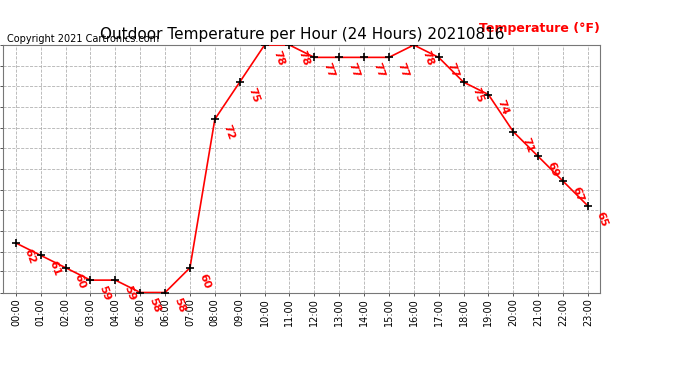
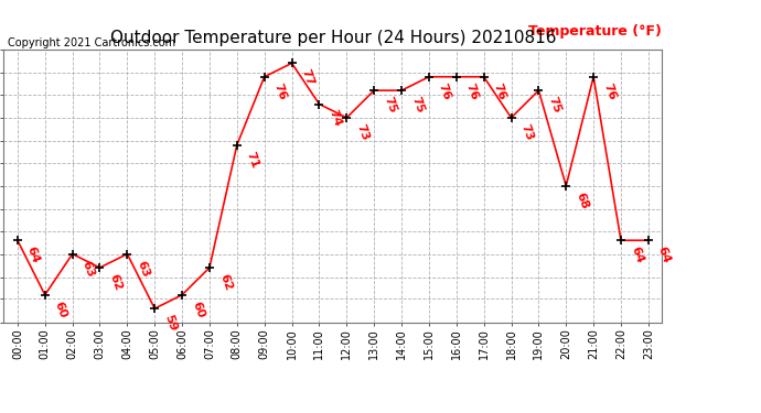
00:00: 62 -> 64
01:00: 61 -> 60
02:00: 60 -> 63
03:00: 59 -> 62
04:00: 59 -> 63
05:00: 58 -> 59
06:00: 58 -> 60
07:00: 60 -> 62
08:00: 72 -> 71
09:00: 75 -> 76
10:00: 78 -> 77
11:00: 78 -> 74
12:00: 77 -> 73
13:00: 77 -> 75
14:00: 77 -> 75
15:00: 77 -> 76
16:00: 78 -> 76
17:00: 77 -> 76
18:00: 75 -> 73
19:00: 74 -> 75
20:00: 71 -> 68
21:00: 69 -> 76
22:00: 67 -> 64
23:00: 65 -> 64
